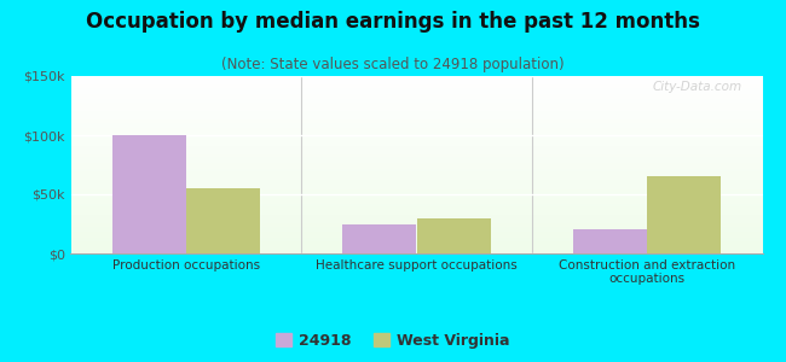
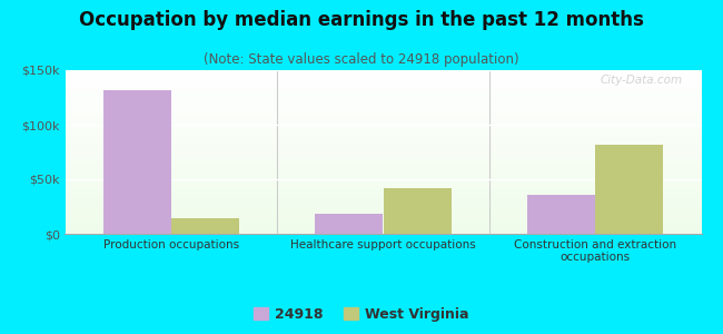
24918/Production occupations: $100k -> $132k
West Virginia/Production occupations: $55k -> $14k
24918/Healthcare support occupations: $25k -> $18k
West Virginia/Healthcare support occupations: $30k -> $42k
24918/Construction and extraction occupations: $20k -> $36k
West Virginia/Construction and extraction occupations: $65k -> $82k
